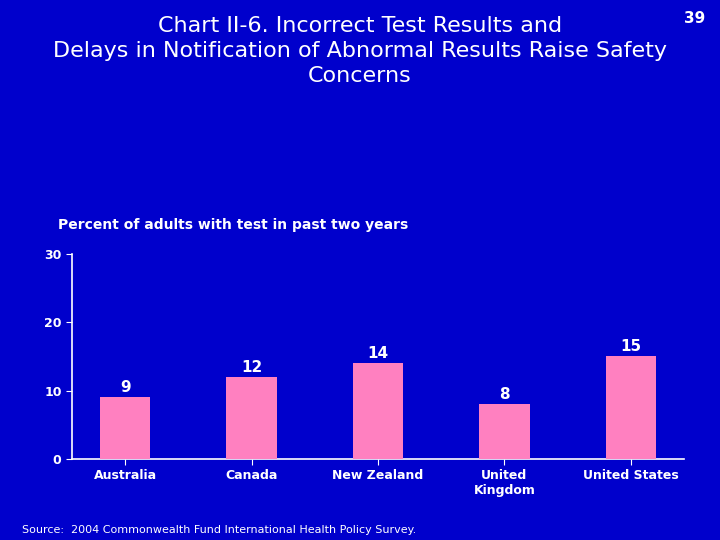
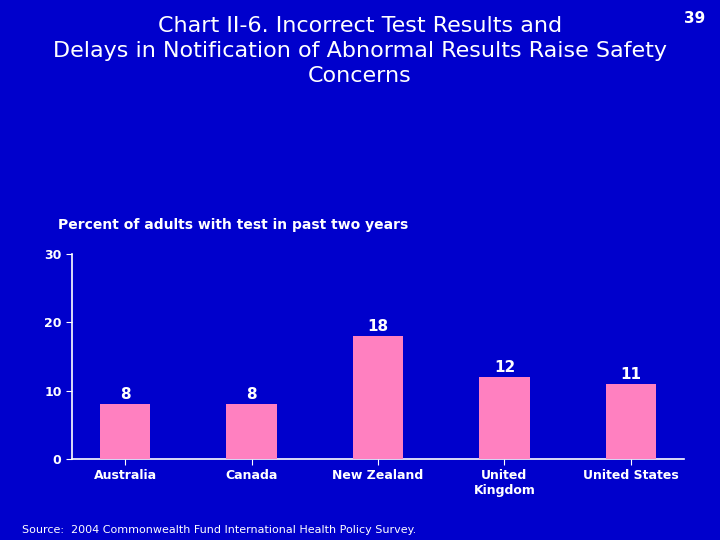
Australia: 9 -> 8
Canada: 12 -> 8
New Zealand: 14 -> 18
United Kingdom: 8 -> 12
United States: 15 -> 11
